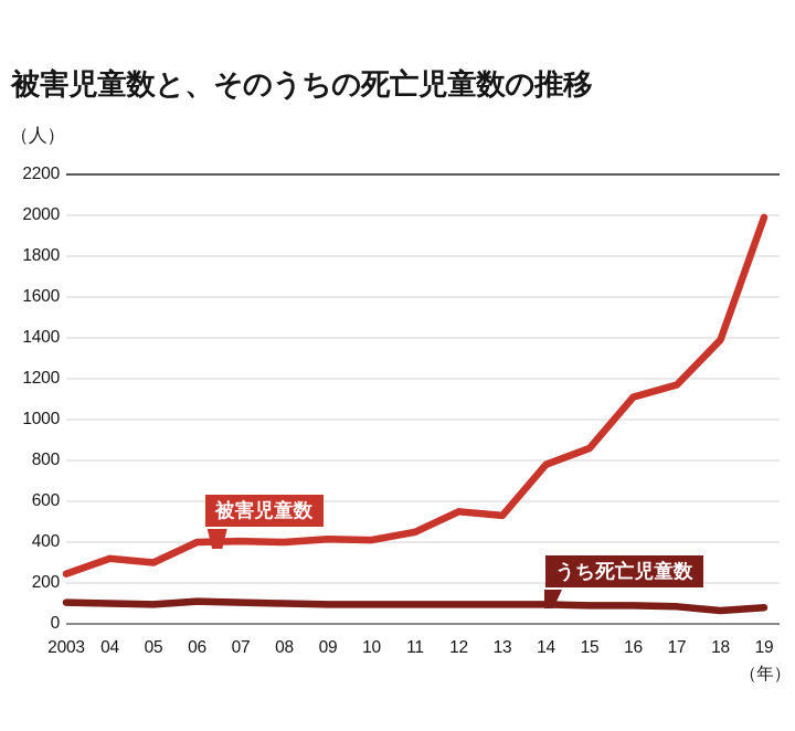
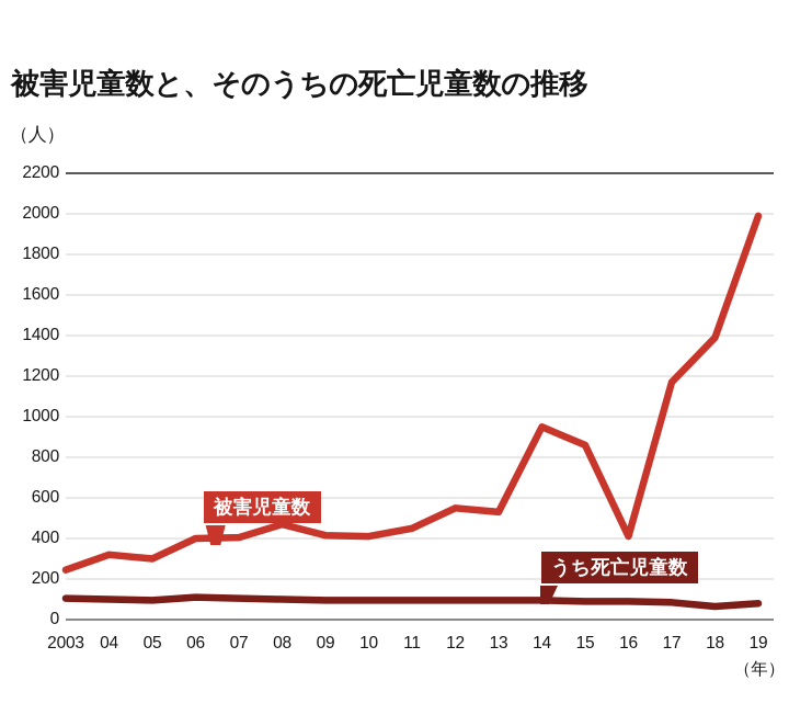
被害児童数/08: 400 -> 470
被害児童数/14: 780 -> 950
被害児童数/16: 1110 -> 410
